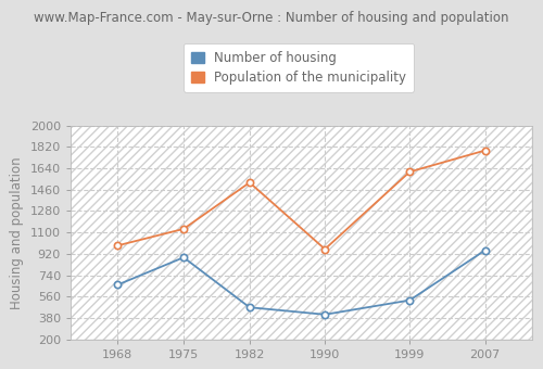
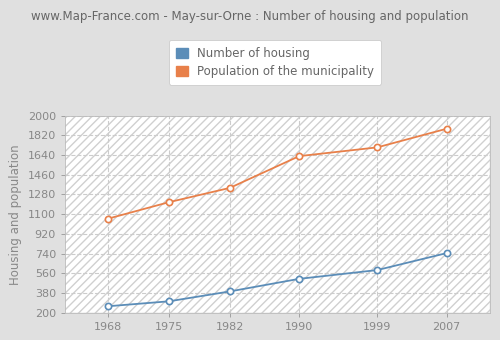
Number of housing/1968: 660 -> 260
Population of the municipality/1968: 990 -> 1060
Number of housing/1975: 890 -> 300
Population of the municipality/1975: 1130 -> 1210
Number of housing/1982: 470 -> 400
Population of the municipality/1982: 1520 -> 1340
Number of housing/1990: 410 -> 510
Population of the municipality/1990: 960 -> 1630
Number of housing/1999: 530 -> 590
Population of the municipality/1999: 1610 -> 1710
Number of housing/2007: 950 -> 740
Population of the municipality/2007: 1790 -> 1880
